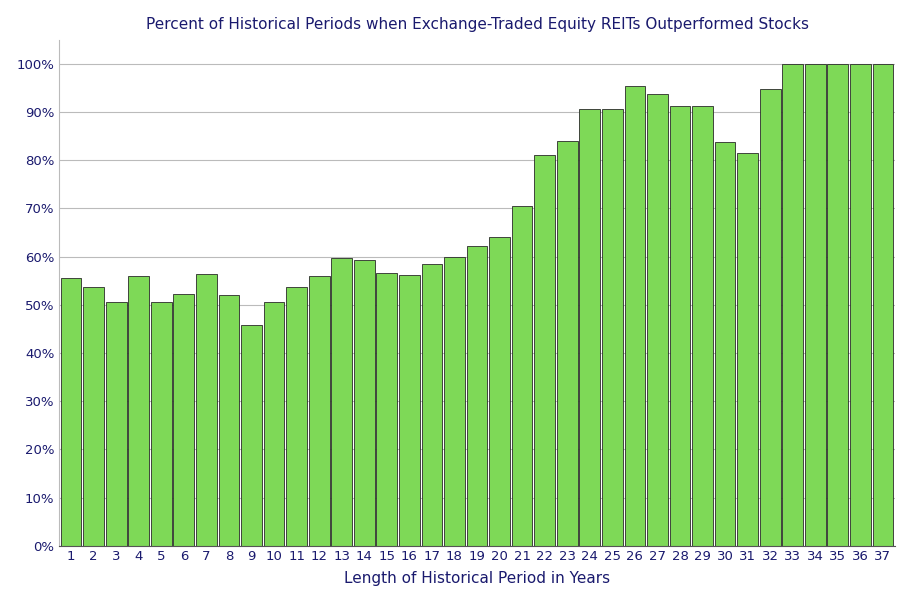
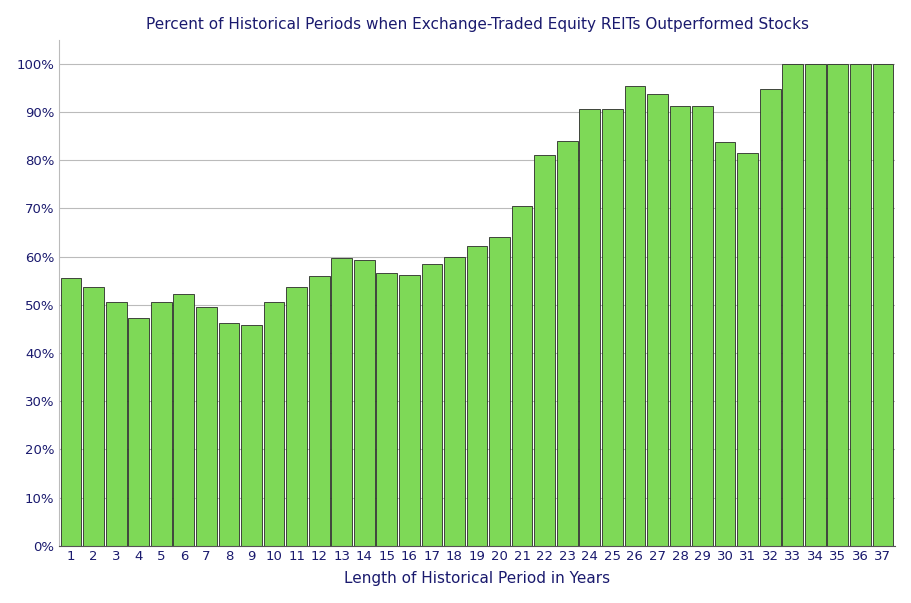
4: 56.0% -> 47.2%
7: 56.5% -> 49.5%
8: 52.0% -> 46.3%
